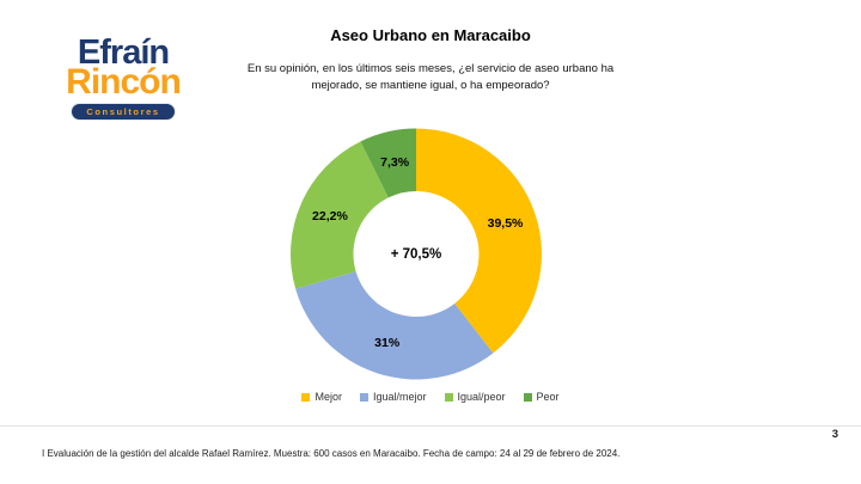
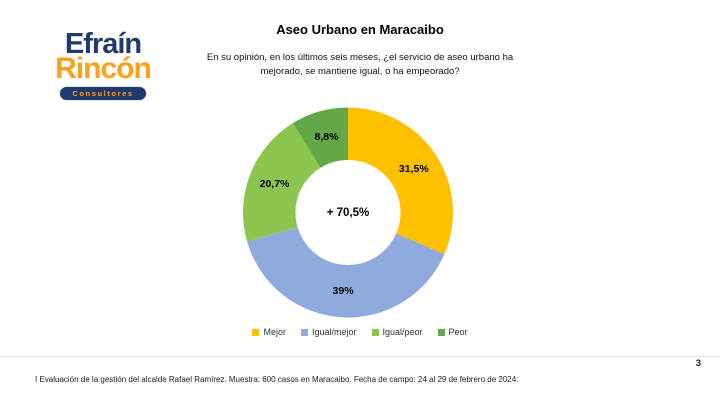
Mejor: 39,5% -> 31,5%
Igual/mejor: 31% -> 39%
Igual/peor: 22,2% -> 20,7%
Peor: 7,3% -> 8,8%
